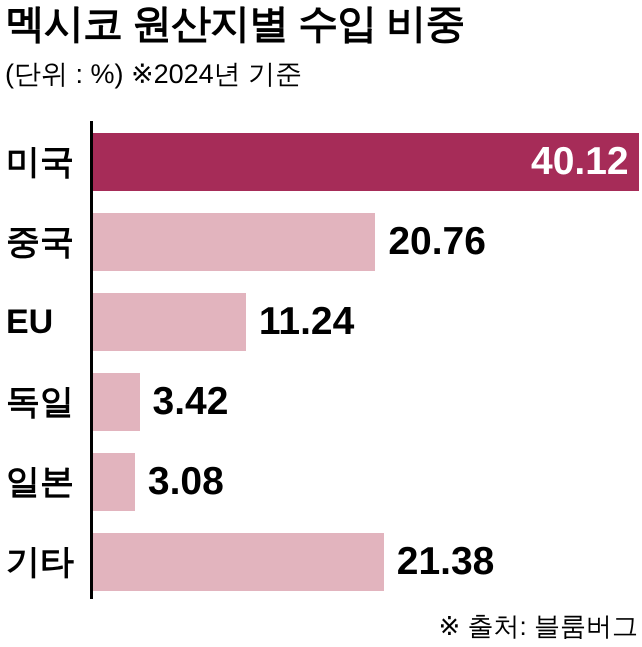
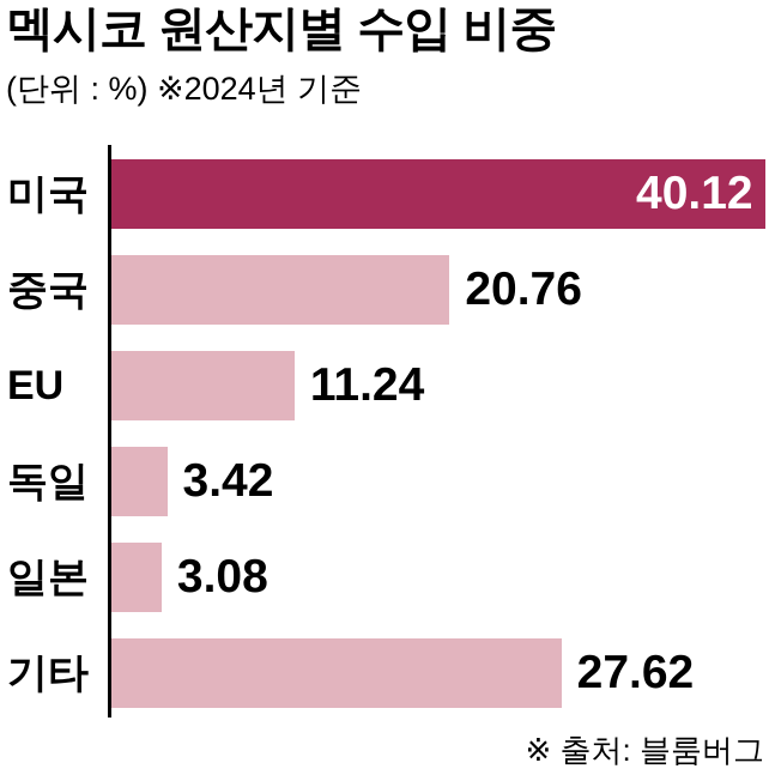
기타: 21.38 -> 27.62
